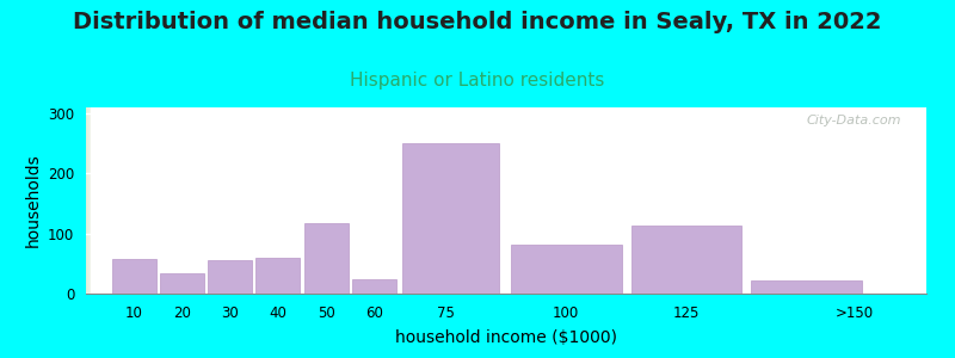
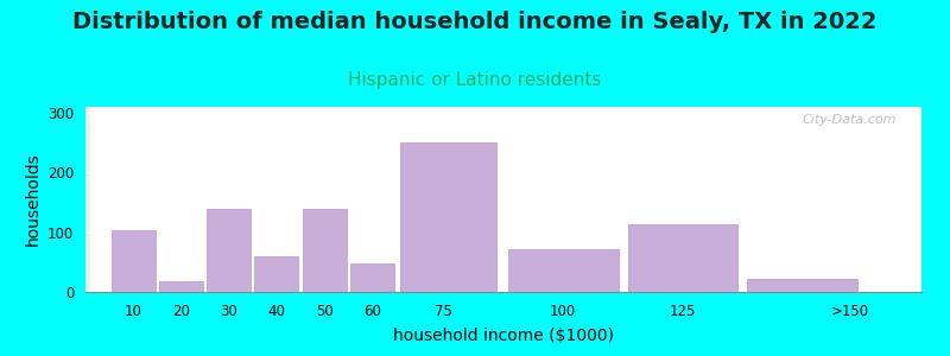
10: 58 -> 103
20: 34 -> 17
30: 56 -> 140
50: 118 -> 140
60: 24 -> 47
100: 82 -> 72
